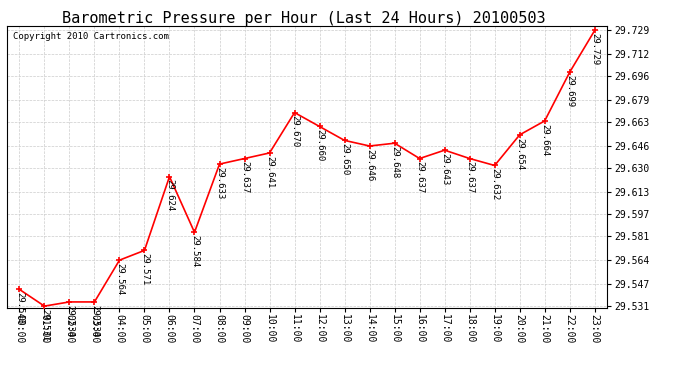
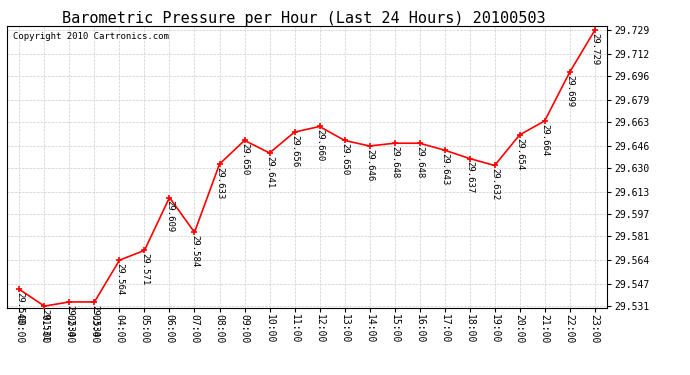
06:00: 29.624 -> 29.609
09:00: 29.637 -> 29.650
11:00: 29.670 -> 29.656
16:00: 29.637 -> 29.648
